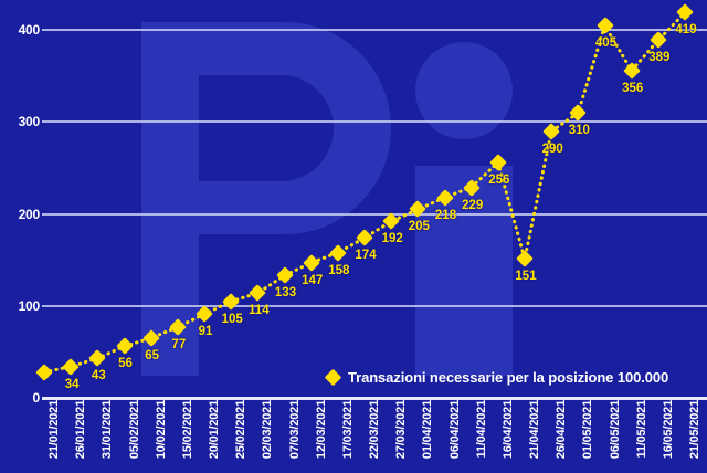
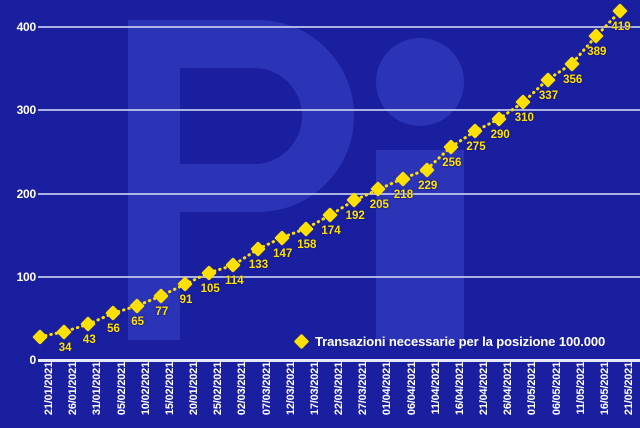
21/04/2021: 151 -> 275
06/05/2021: 405 -> 337
